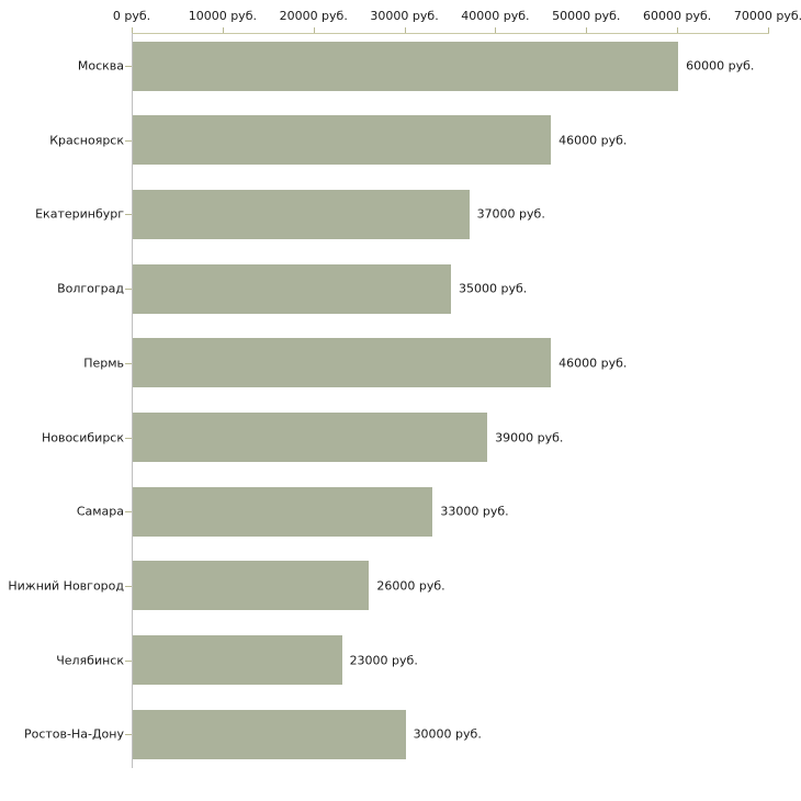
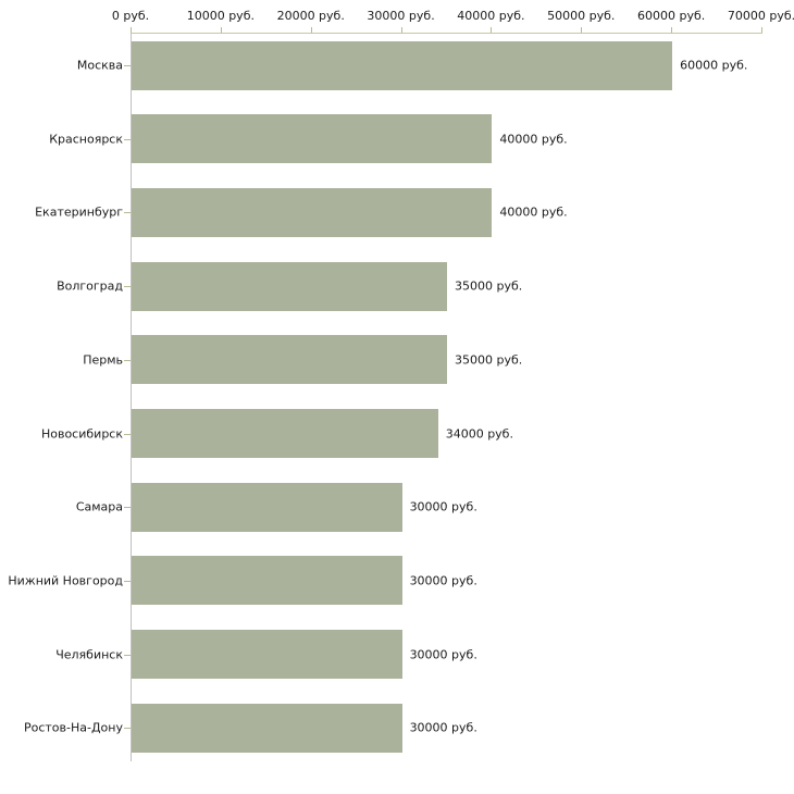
Красноярск: 46000 -> 40000
Екатеринбург: 37000 -> 40000
Пермь: 46000 -> 35000
Новосибирск: 39000 -> 34000
Самара: 33000 -> 30000
Нижний Новгород: 26000 -> 30000
Челябинск: 23000 -> 30000
